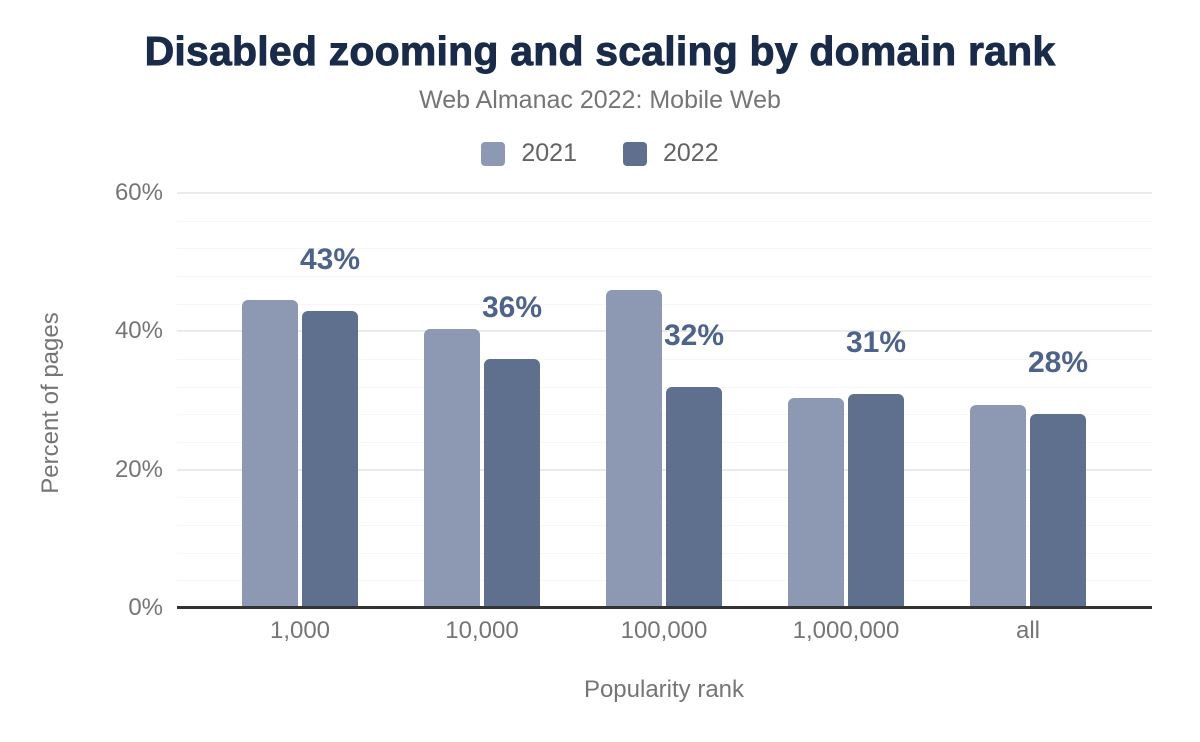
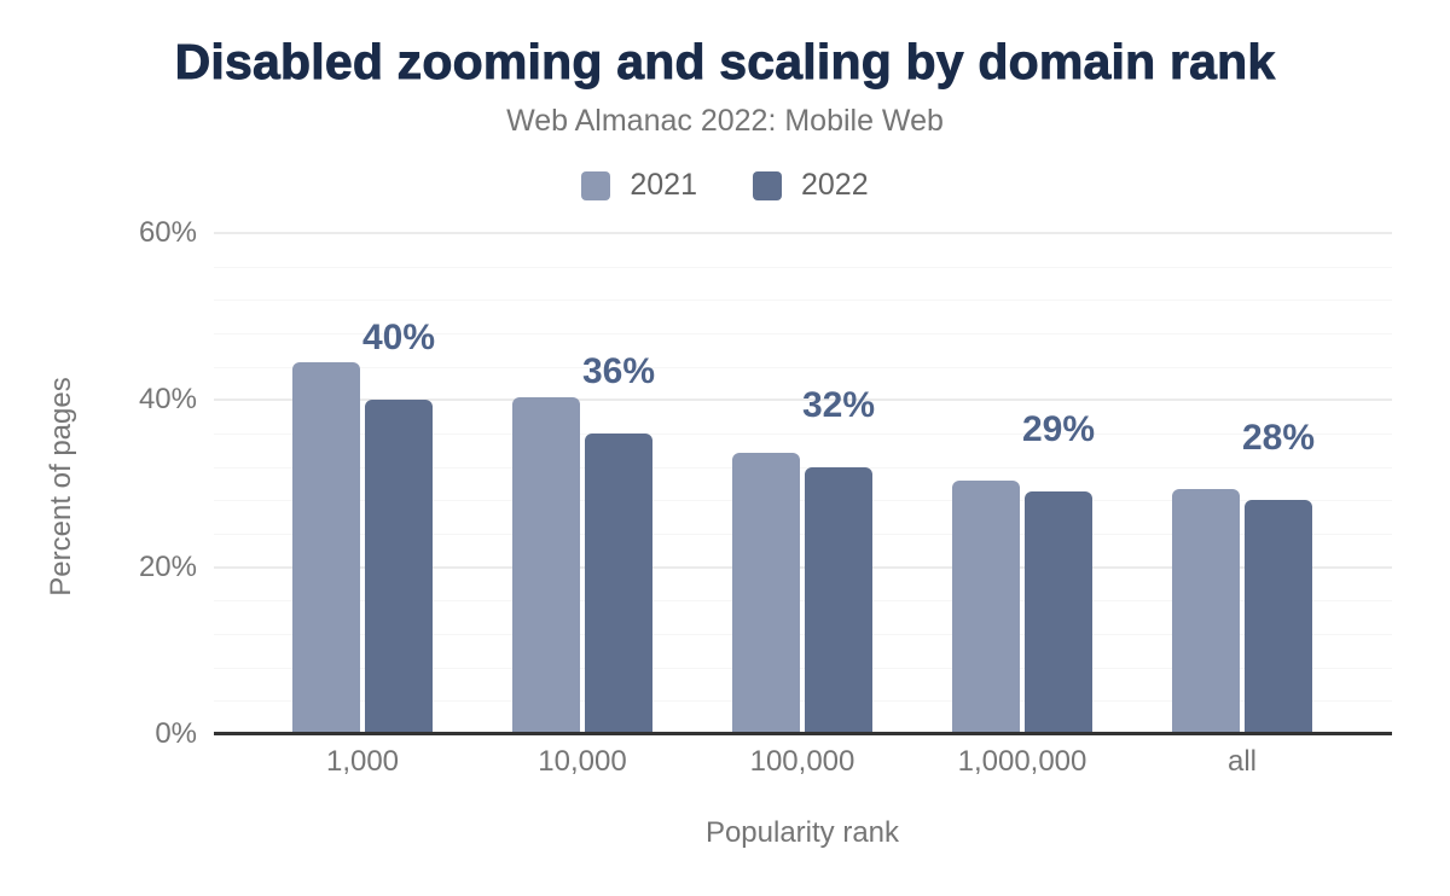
2022/1,000: 43% -> 40%
2021/100,000: 46% -> 34%
2022/1,000,000: 31% -> 29%
